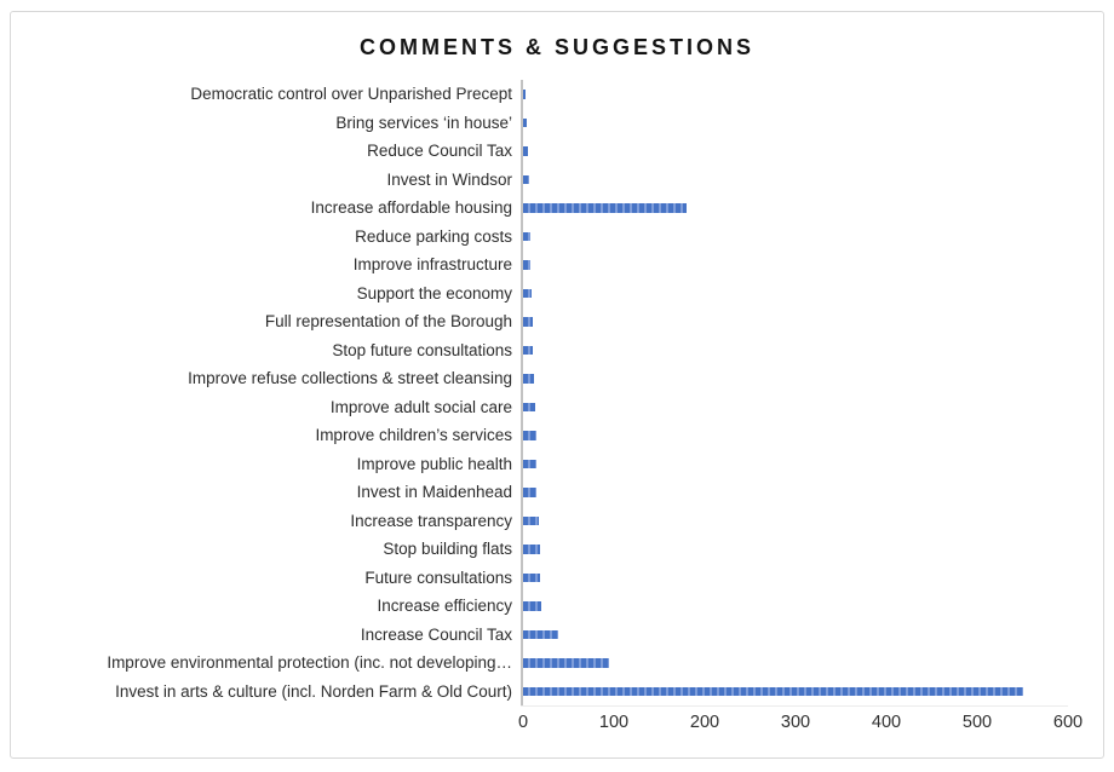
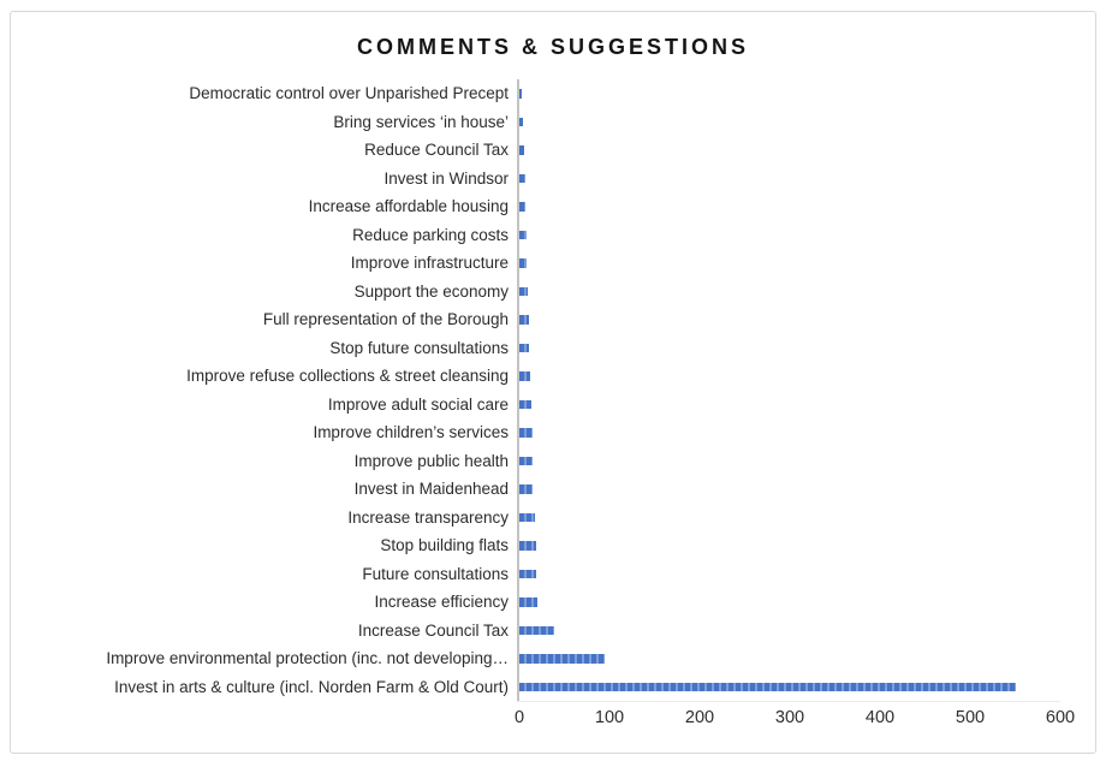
Increase affordable housing: 180 -> 10
